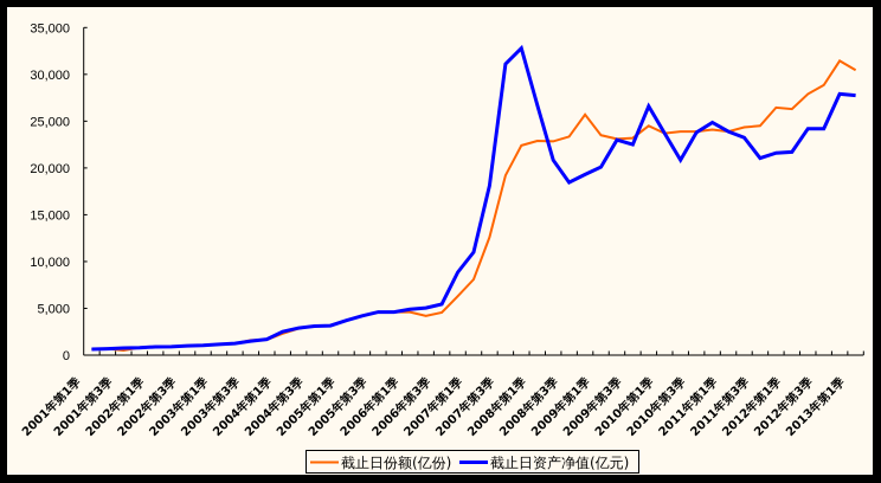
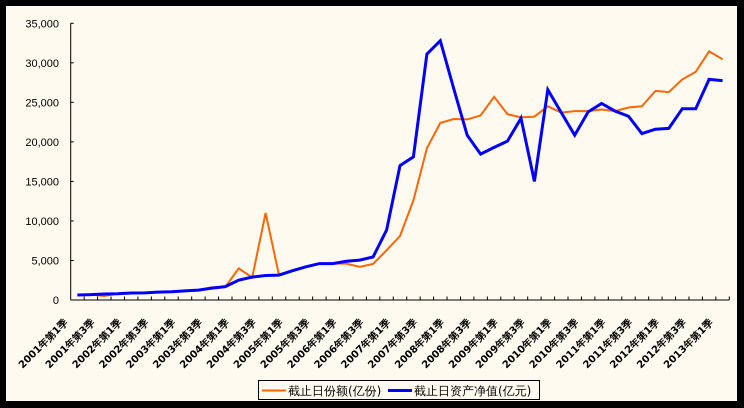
截止日份额(亿份)/2004年第1季: 2000 -> 4000
截止日份额(亿份)/2004年第3季: 3000 -> 11000
截止日资产净值(亿元)/2007年第1季: 11000 -> 17000
截止日资产净值(亿元)/2009年第3季: 22000 -> 15000
